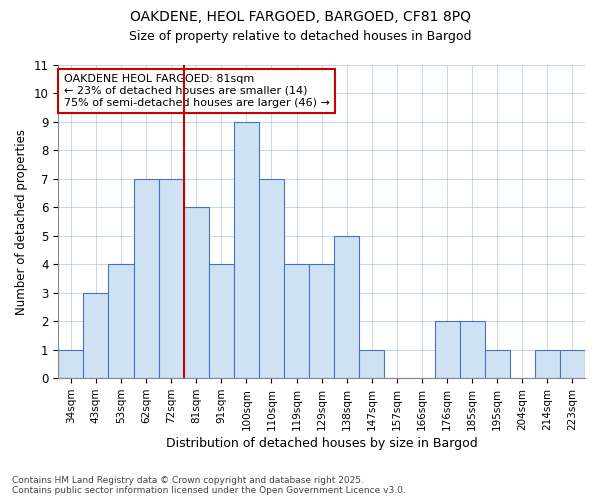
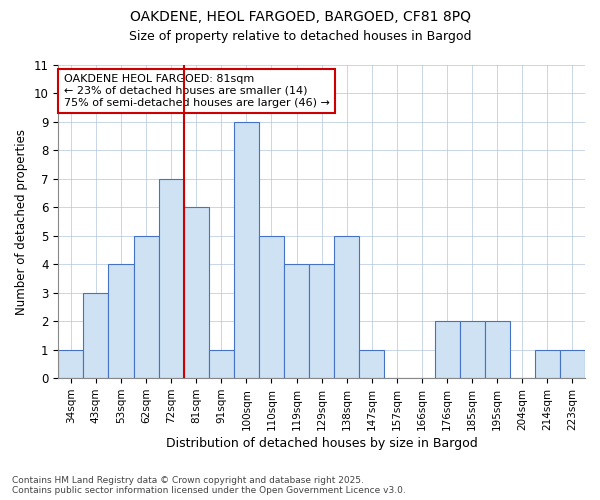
62sqm: 7 -> 5
91sqm: 4 -> 1
110sqm: 7 -> 5
195sqm: 1 -> 2
